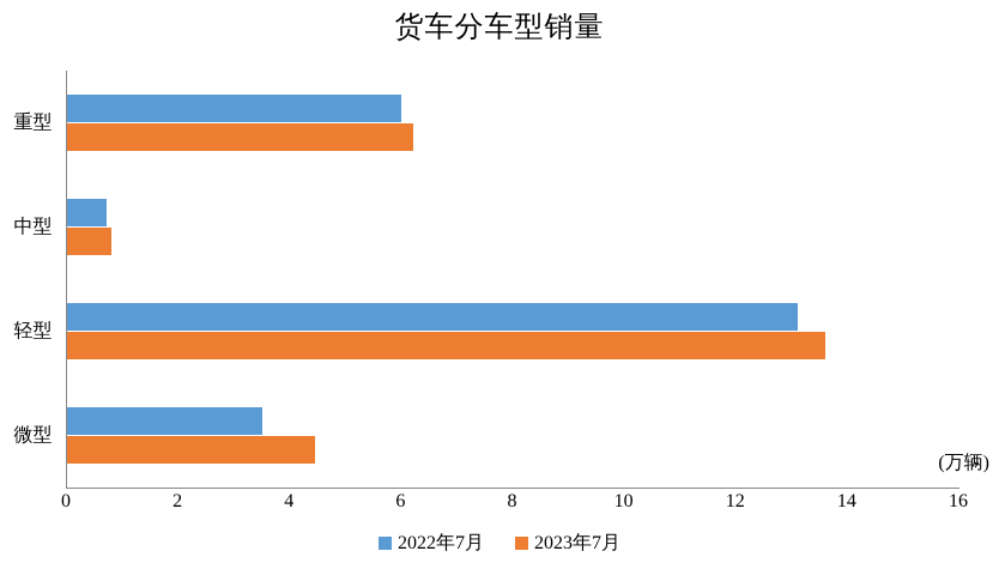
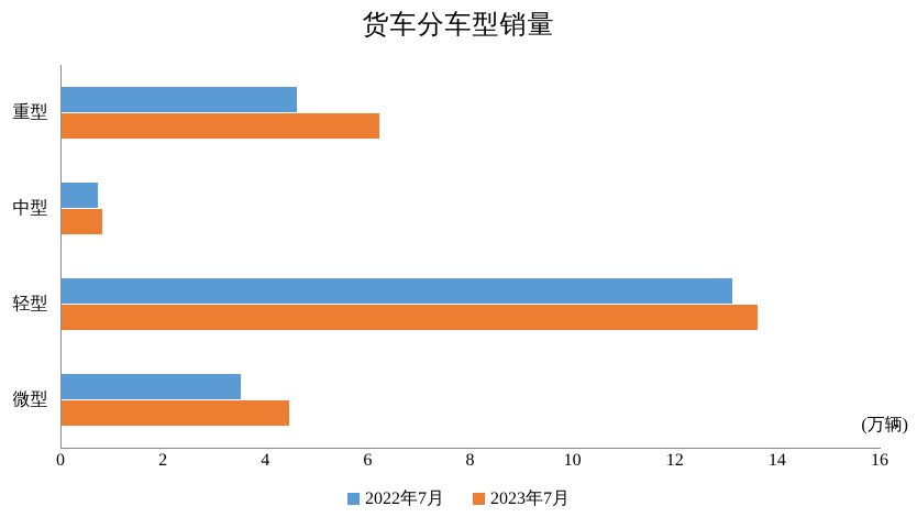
2022年7月/重型: 6.0 -> 4.6
